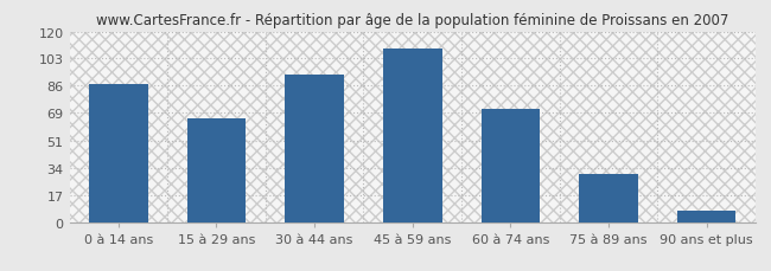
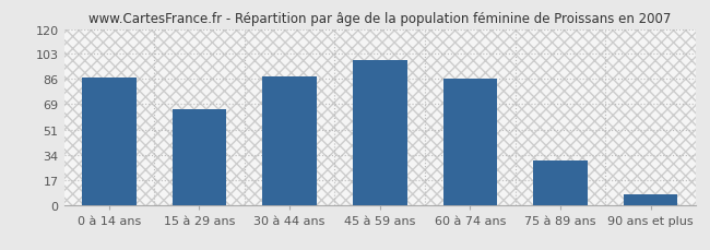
30 à 44 ans: 93 -> 88
45 à 59 ans: 109 -> 99
60 à 74 ans: 71 -> 86
